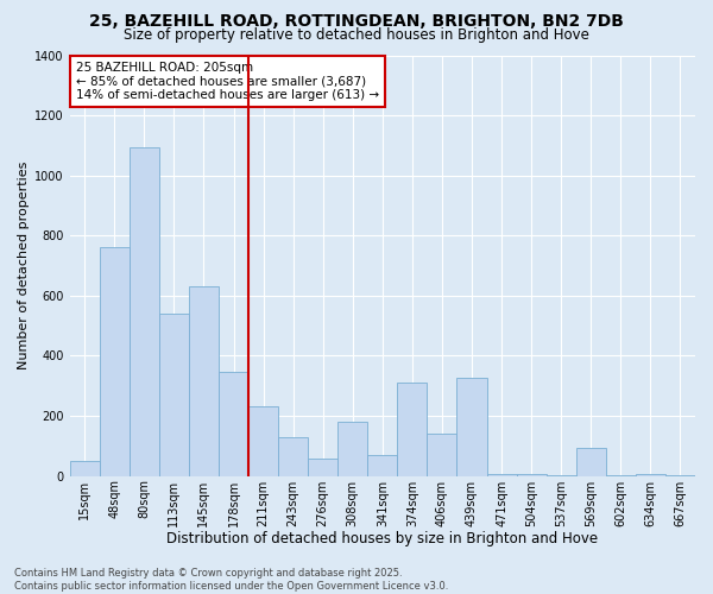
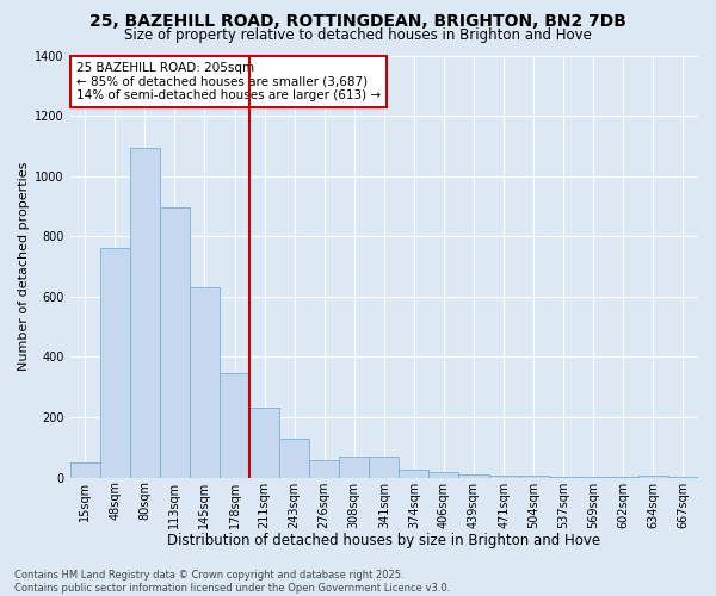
113sqm: 540 -> 895
308sqm: 180 -> 68
374sqm: 310 -> 28
406sqm: 140 -> 18
439sqm: 325 -> 10
569sqm: 95 -> 3
